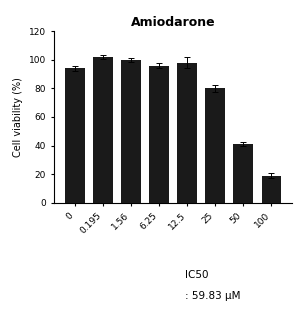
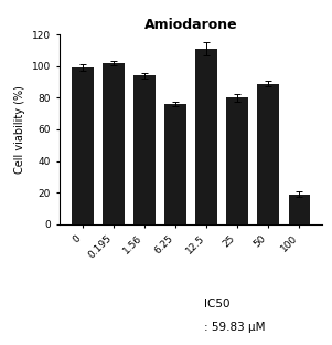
0: 94 -> 99
1.56: 100 -> 94
6.25: 96 -> 76
12.5: 98 -> 111
50: 41 -> 89
